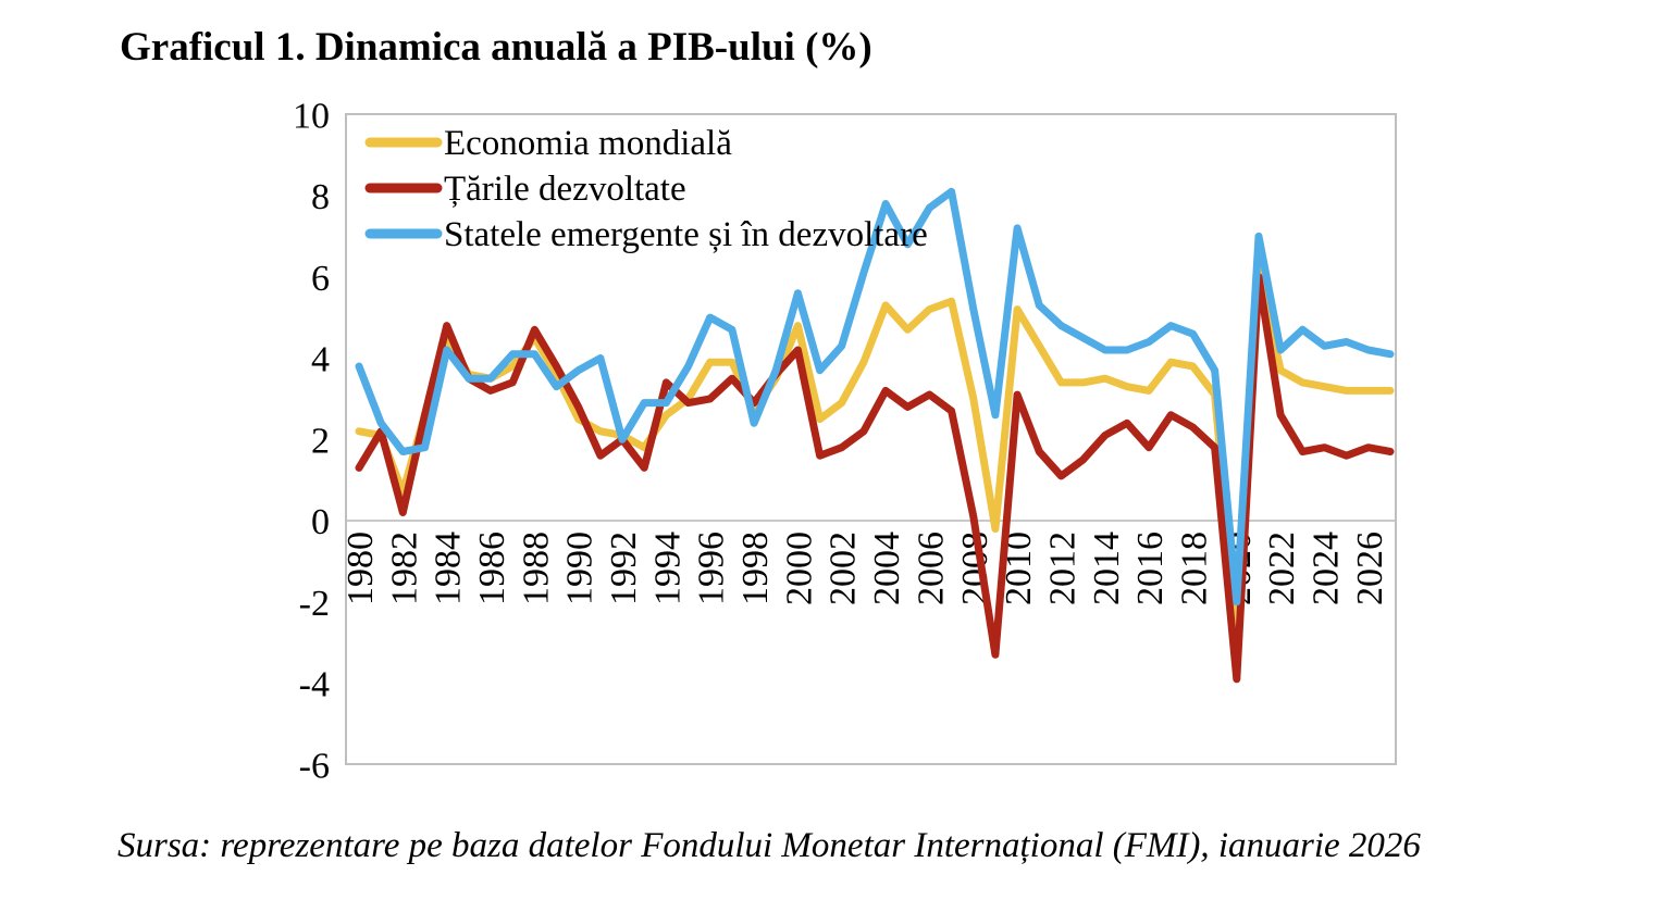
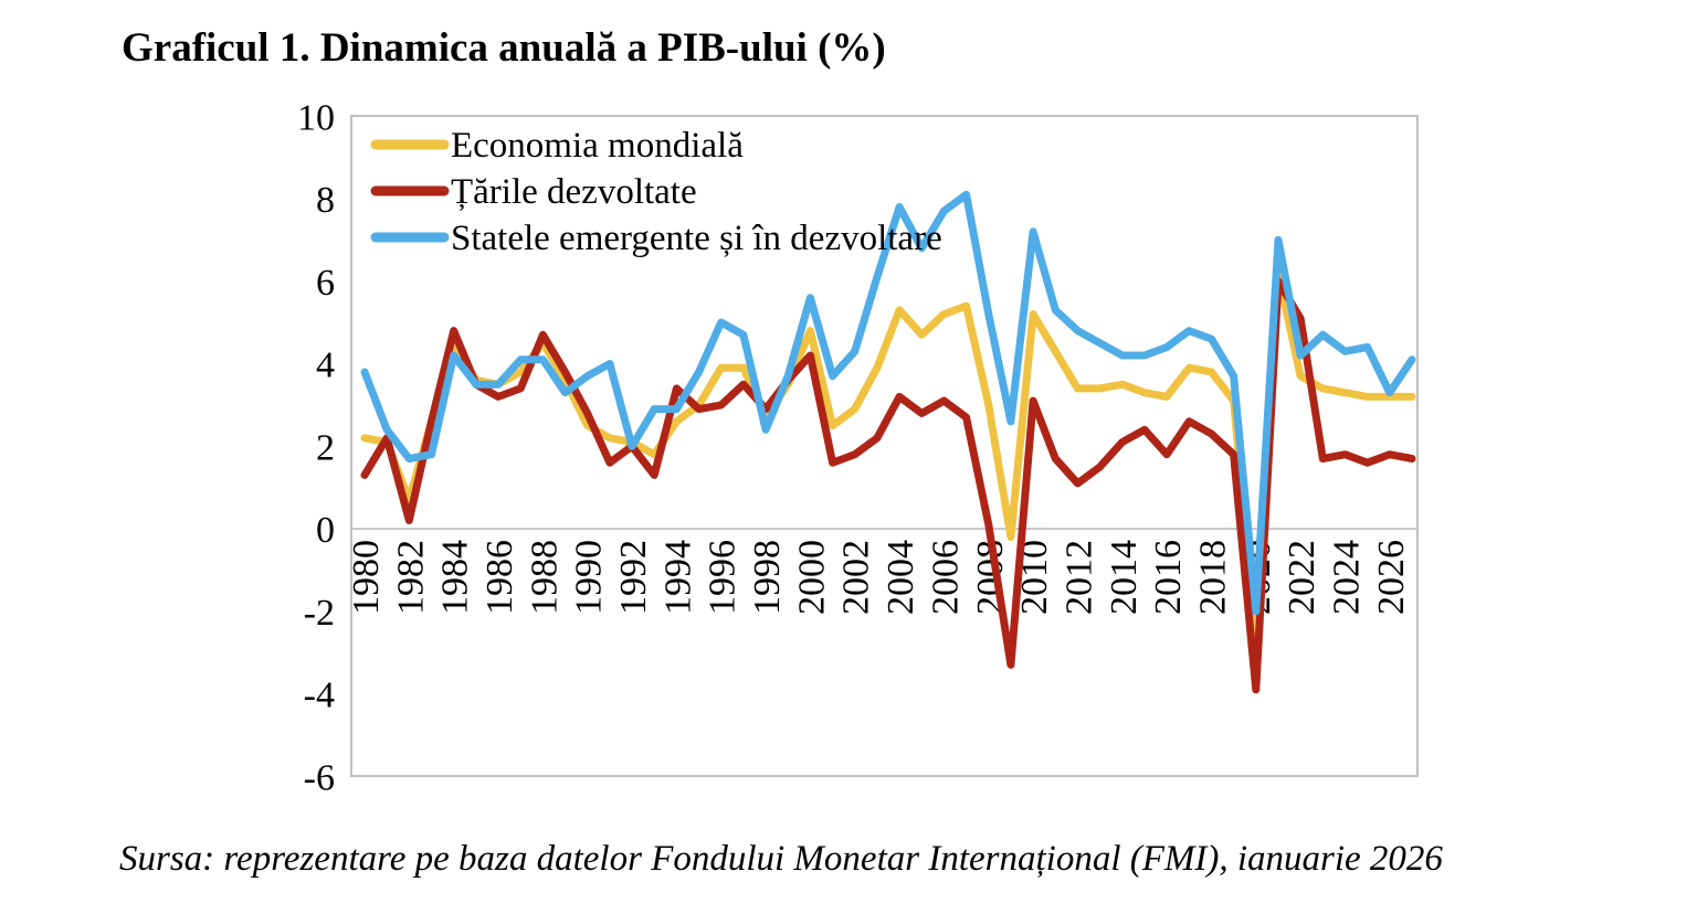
Țările dezvoltate/2022: 2.6 -> 5.1
Statele emergente și în dezvoltare/2026: 4.2 -> 3.3
